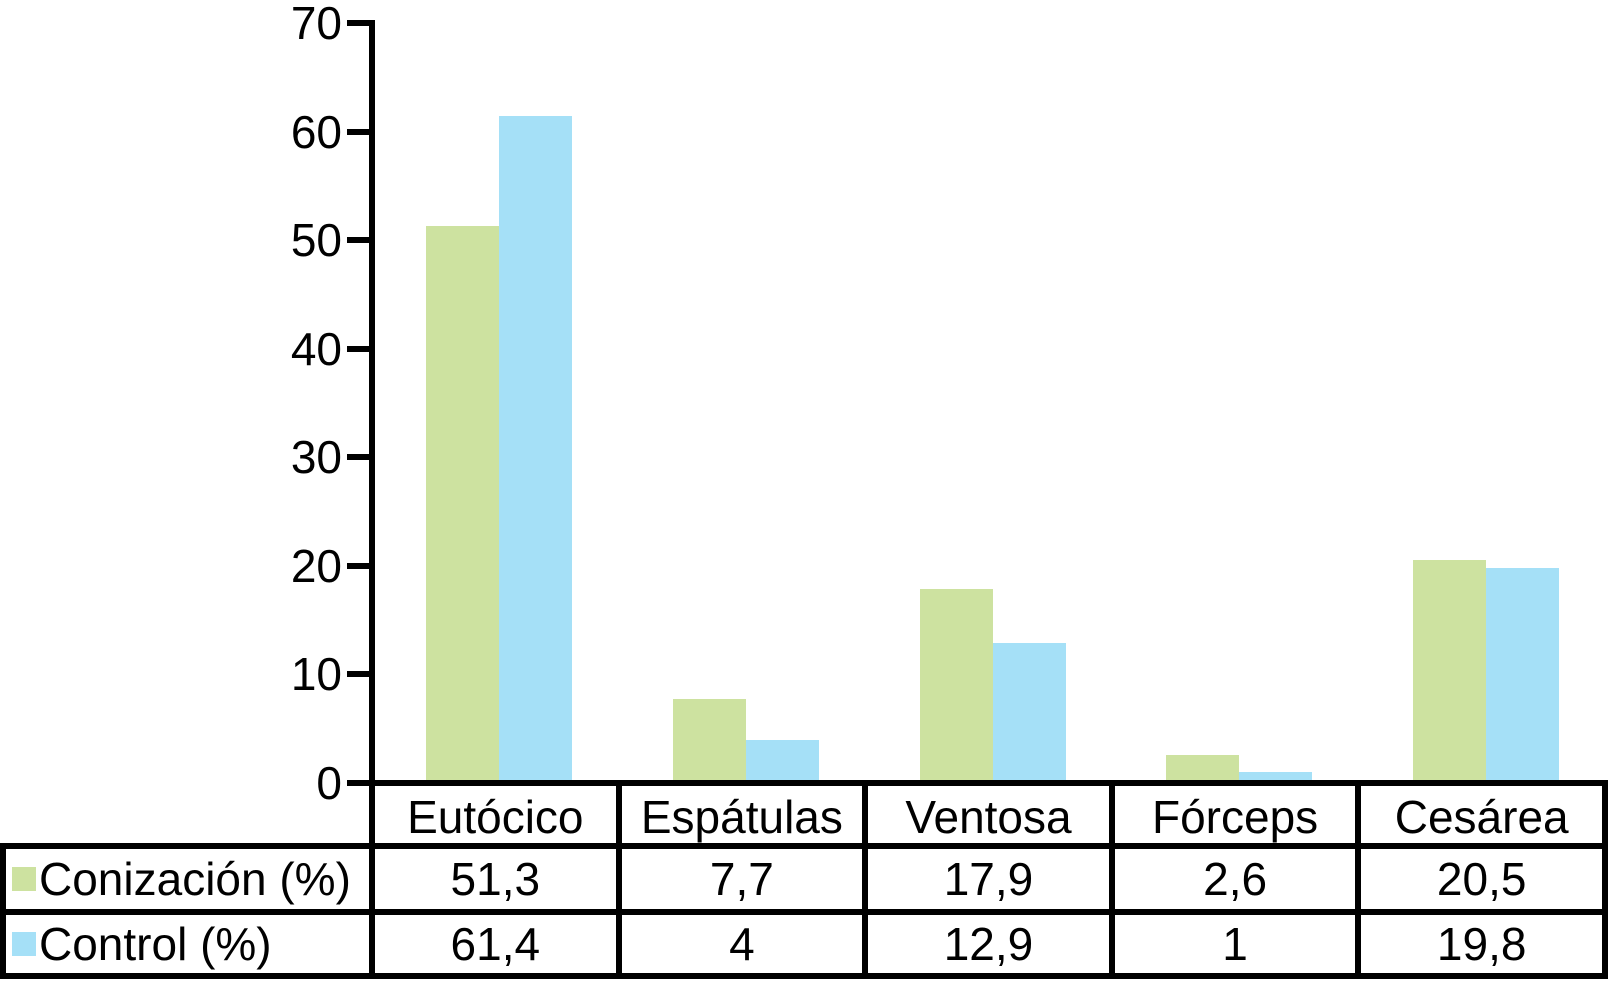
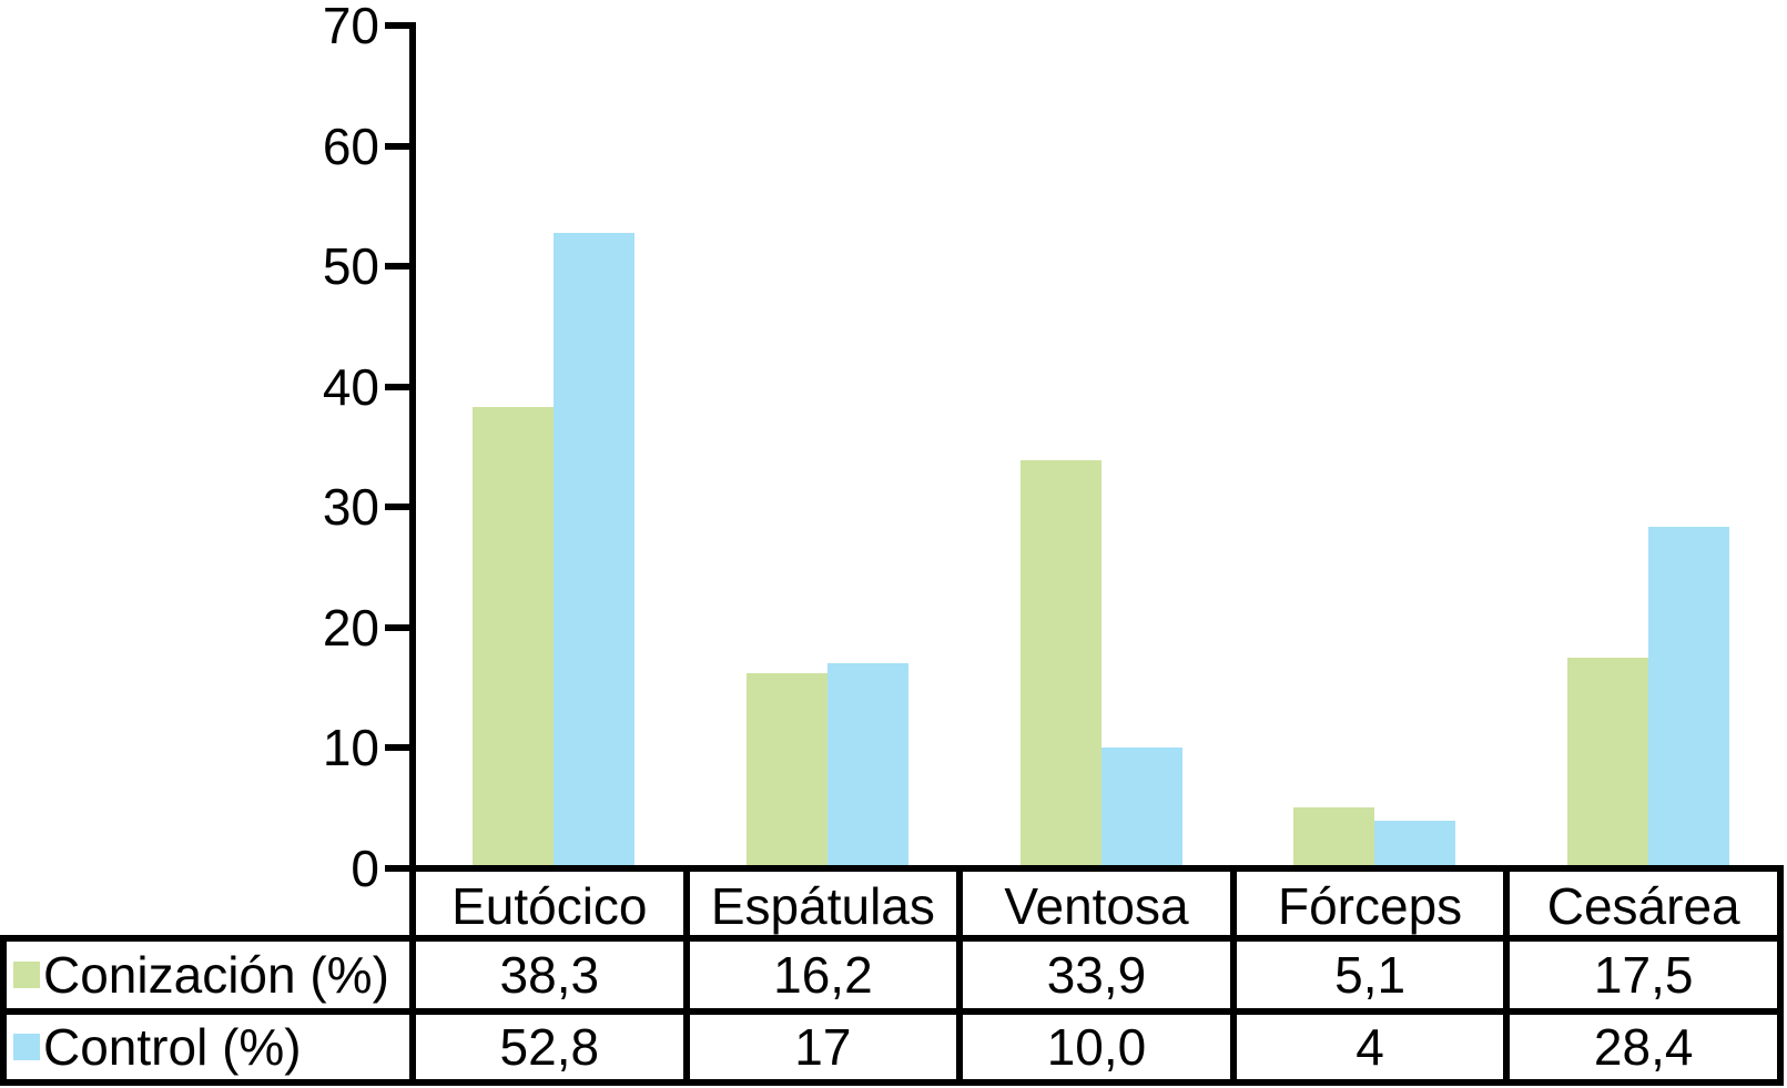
Conización (%)/Eutócico: 51,3 -> 38,3
Control (%)/Eutócico: 61,4 -> 52,8
Conización (%)/Espátulas: 7,7 -> 16,2
Control (%)/Espátulas: 4 -> 17
Conización (%)/Ventosa: 17,9 -> 33,9
Control (%)/Ventosa: 12,9 -> 10,0
Conización (%)/Fórceps: 2,6 -> 5,1
Control (%)/Fórceps: 1 -> 4
Conización (%)/Cesárea: 20,5 -> 17,5
Control (%)/Cesárea: 19,8 -> 28,4
